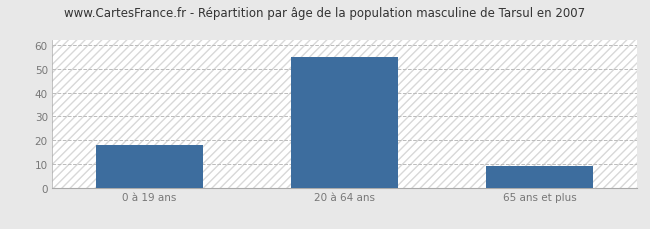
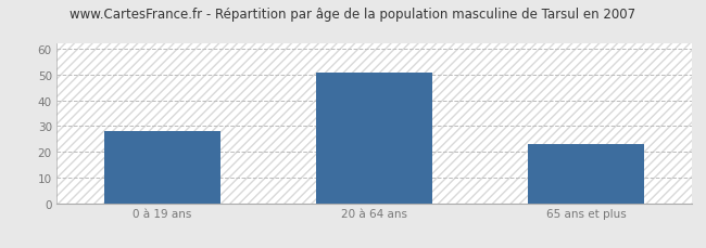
0 à 19 ans: 18 -> 28
20 à 64 ans: 55 -> 51
65 ans et plus: 9 -> 23
